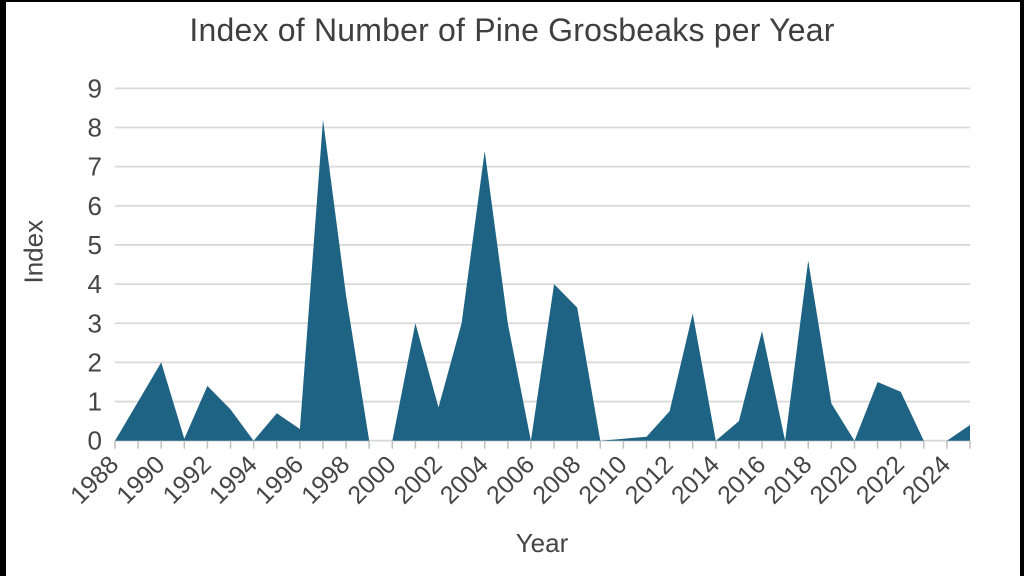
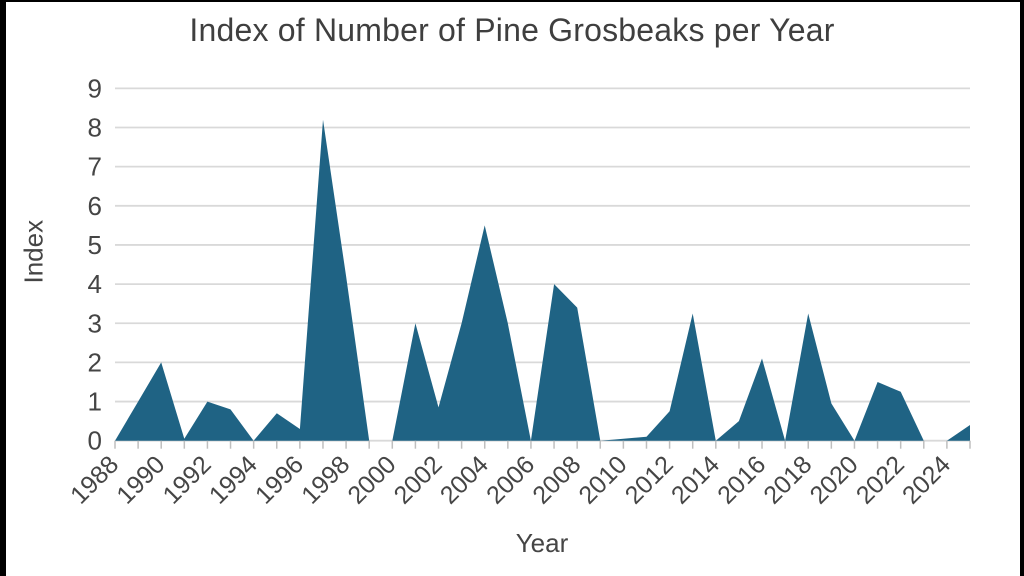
1992: 1.4 -> 1.0
1998: 3.7 -> 4.2
2004: 7.4 -> 5.5
2016: 2.8 -> 2.1
2018: 4.6 -> 3.2
